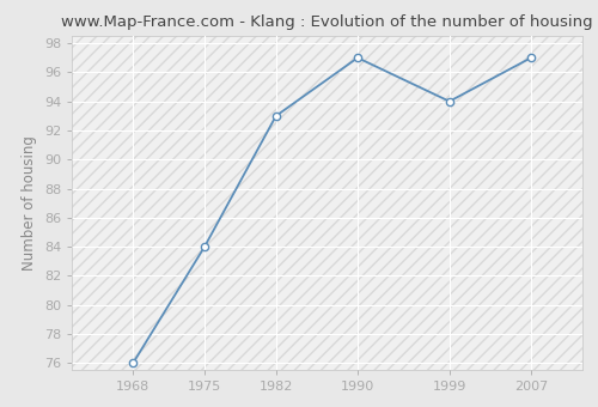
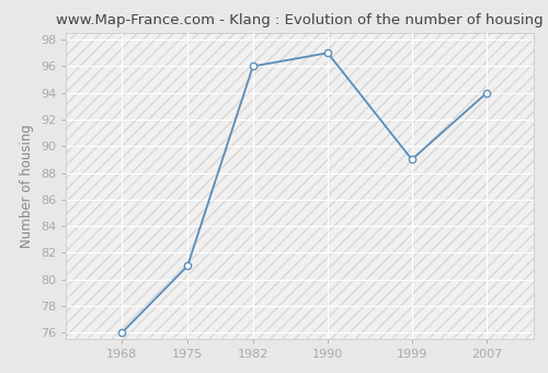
1975: 84 -> 81
1982: 93 -> 96
1999: 94 -> 89
2007: 97 -> 94
